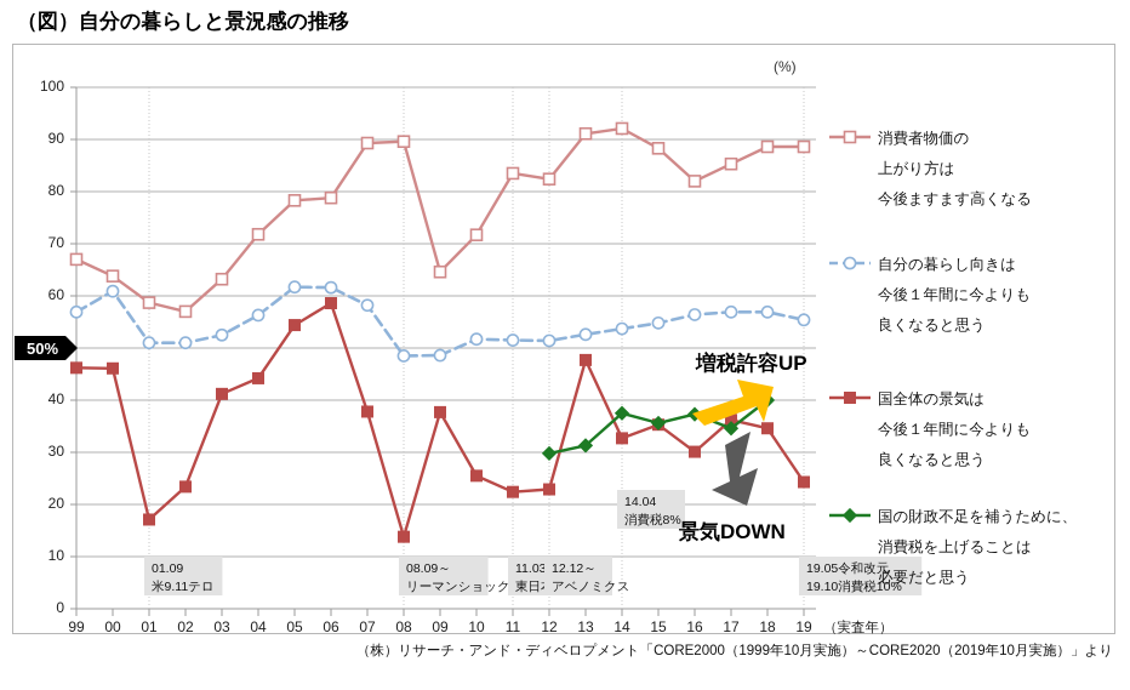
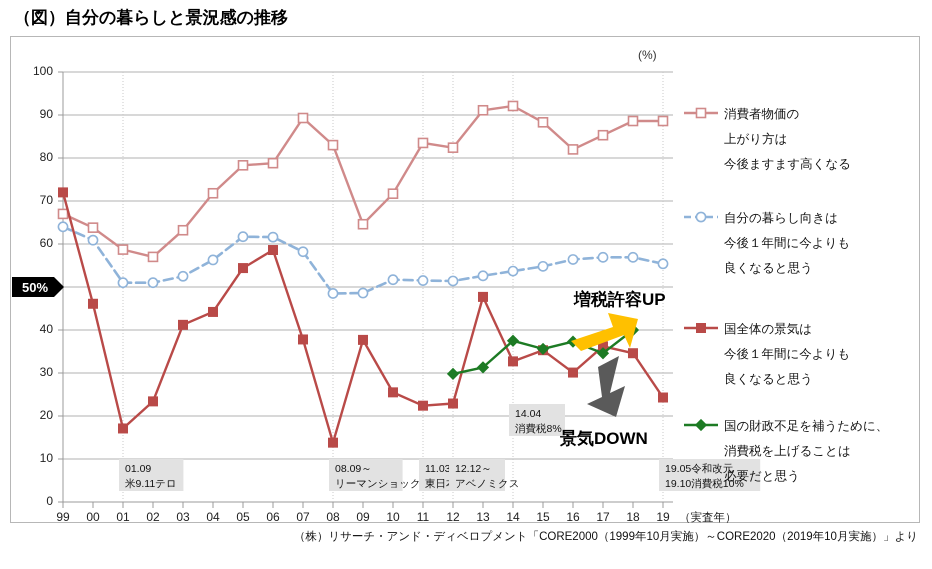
自分の暮らし向きは今後１年間に今よりも良くなると思う/99: 57 -> 64
国全体の景気は今後１年間に今よりも良くなると思う/99: 46 -> 72
消費者物価の上がり方は今後ますます高くなる/08: 90 -> 83
